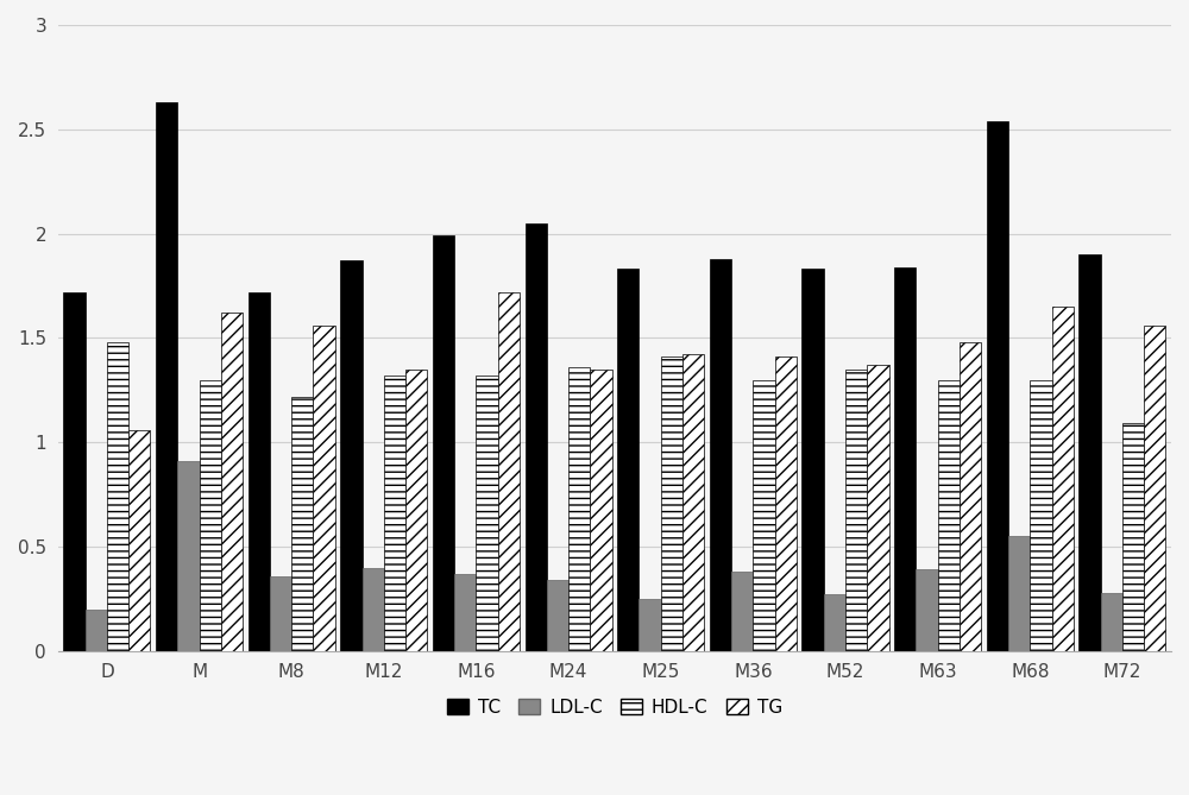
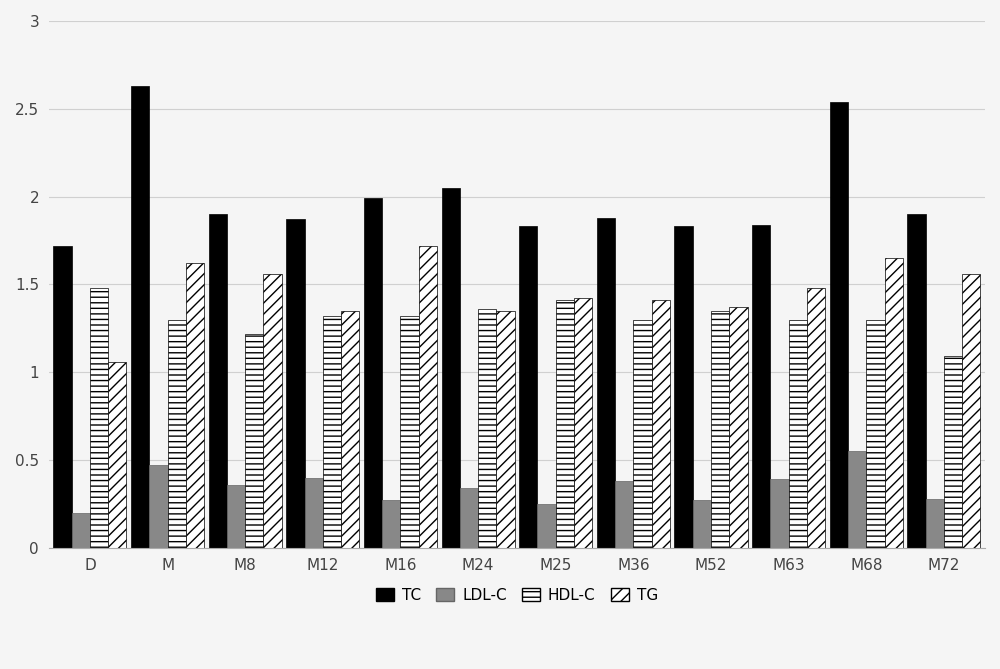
LDL-C/M: 0.91 -> 0.47
TC/M8: 1.72 -> 1.90
LDL-C/M16: 0.37 -> 0.27
